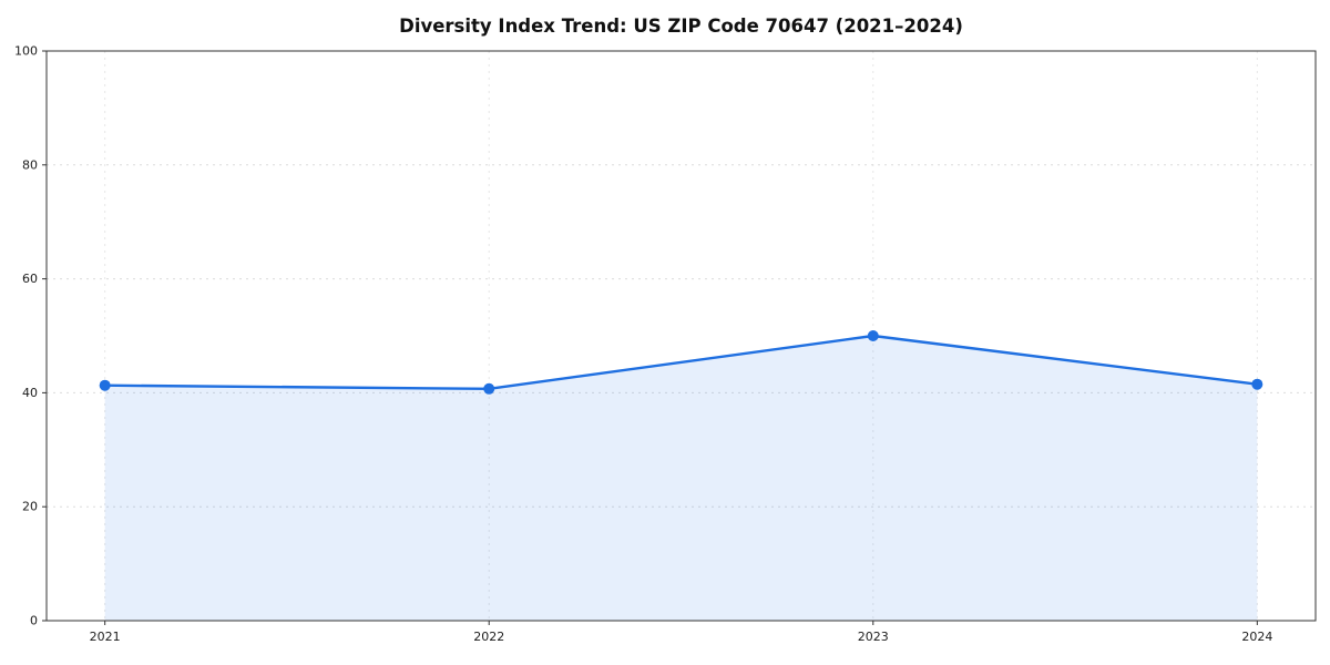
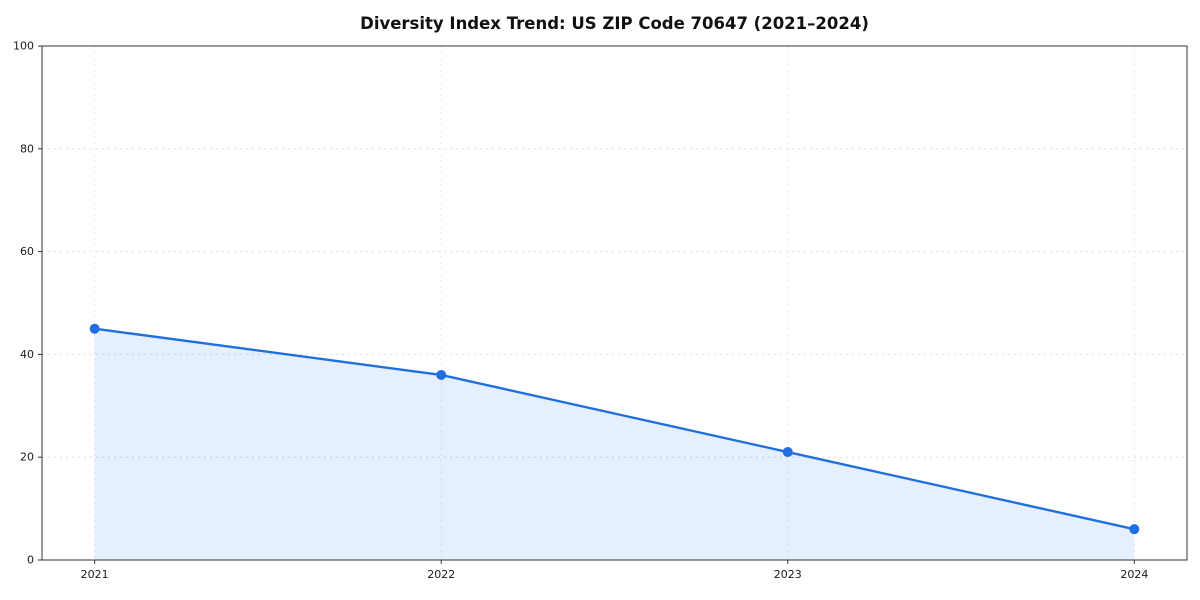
2021: 41 -> 45
2022: 41 -> 36
2023: 50 -> 21
2024: 42 -> 6
